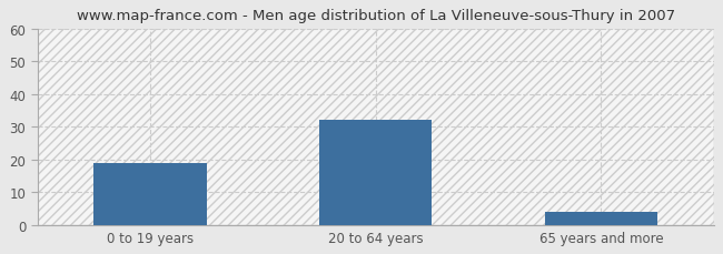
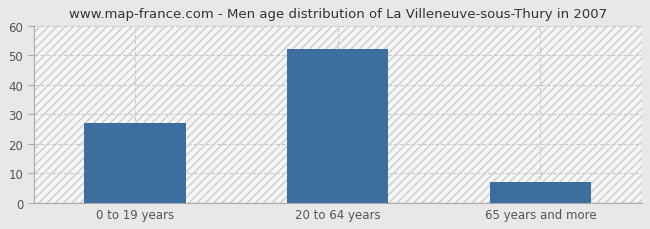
0 to 19 years: 19 -> 27
20 to 64 years: 32 -> 52
65 years and more: 4 -> 7
